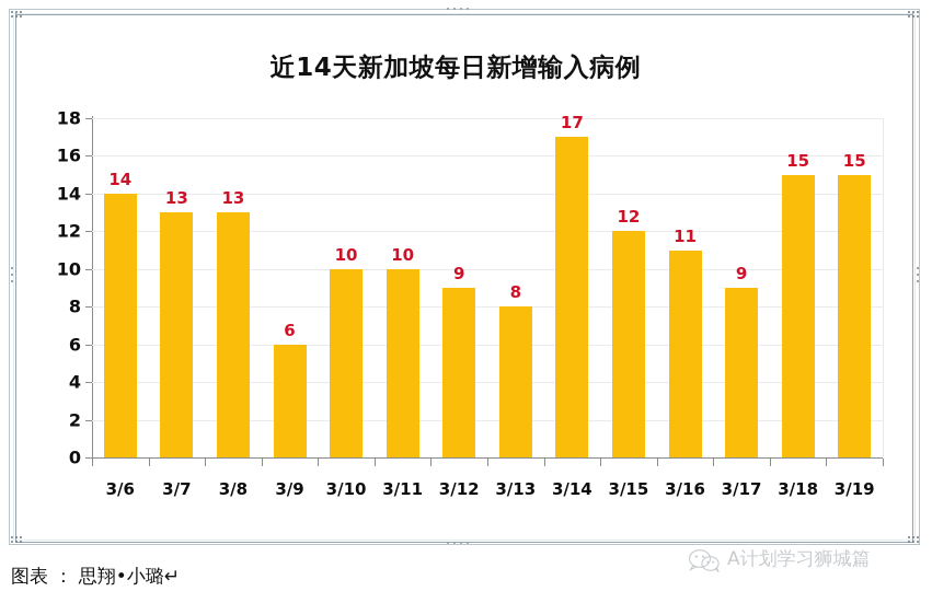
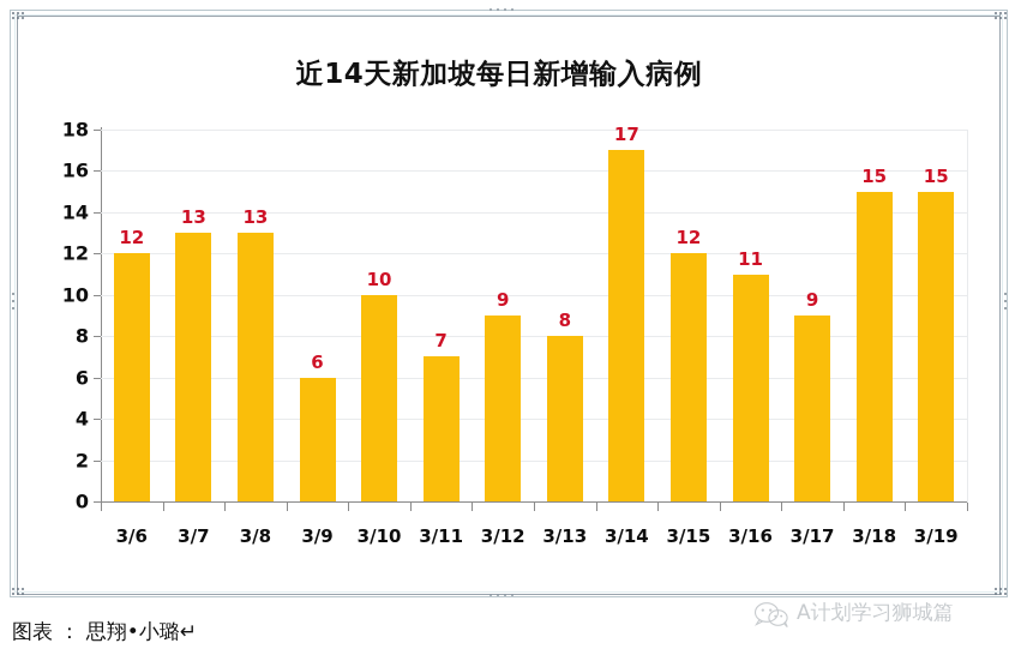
3/6: 14 -> 12
3/11: 10 -> 7
